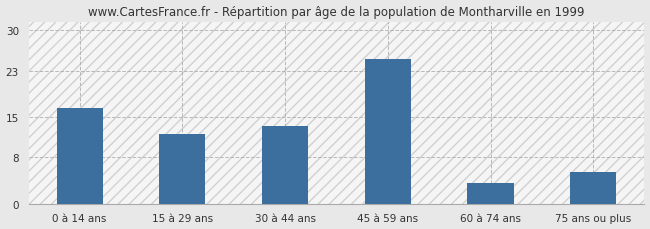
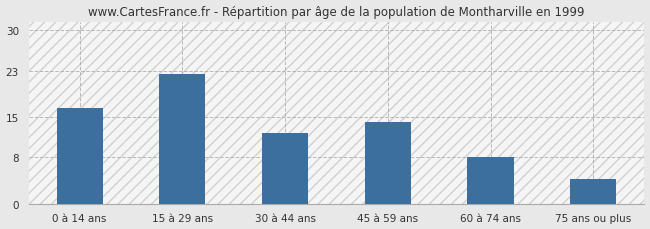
15 à 29 ans: 12.0 -> 22.4
30 à 44 ans: 13.5 -> 12.2
45 à 59 ans: 25.0 -> 14.2
60 à 74 ans: 3.5 -> 8.0
75 ans ou plus: 5.5 -> 4.2
